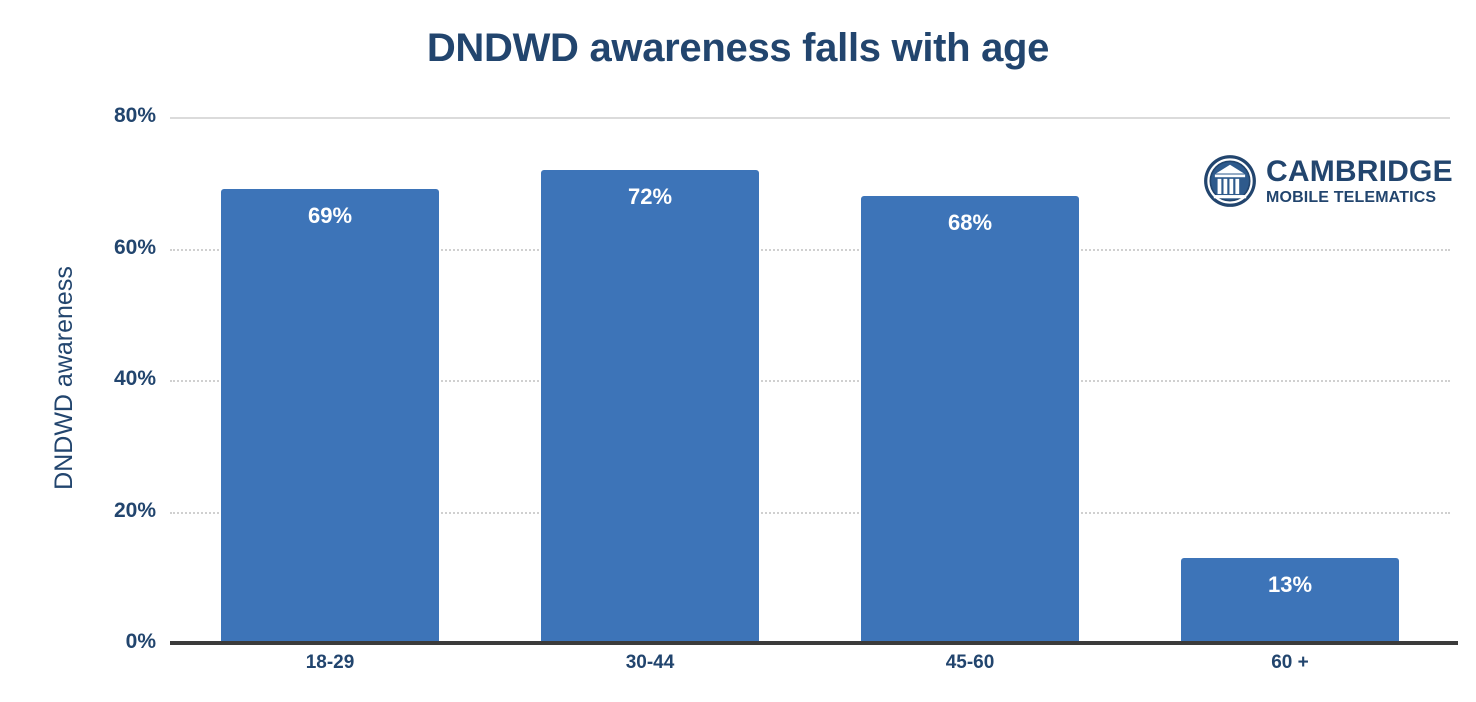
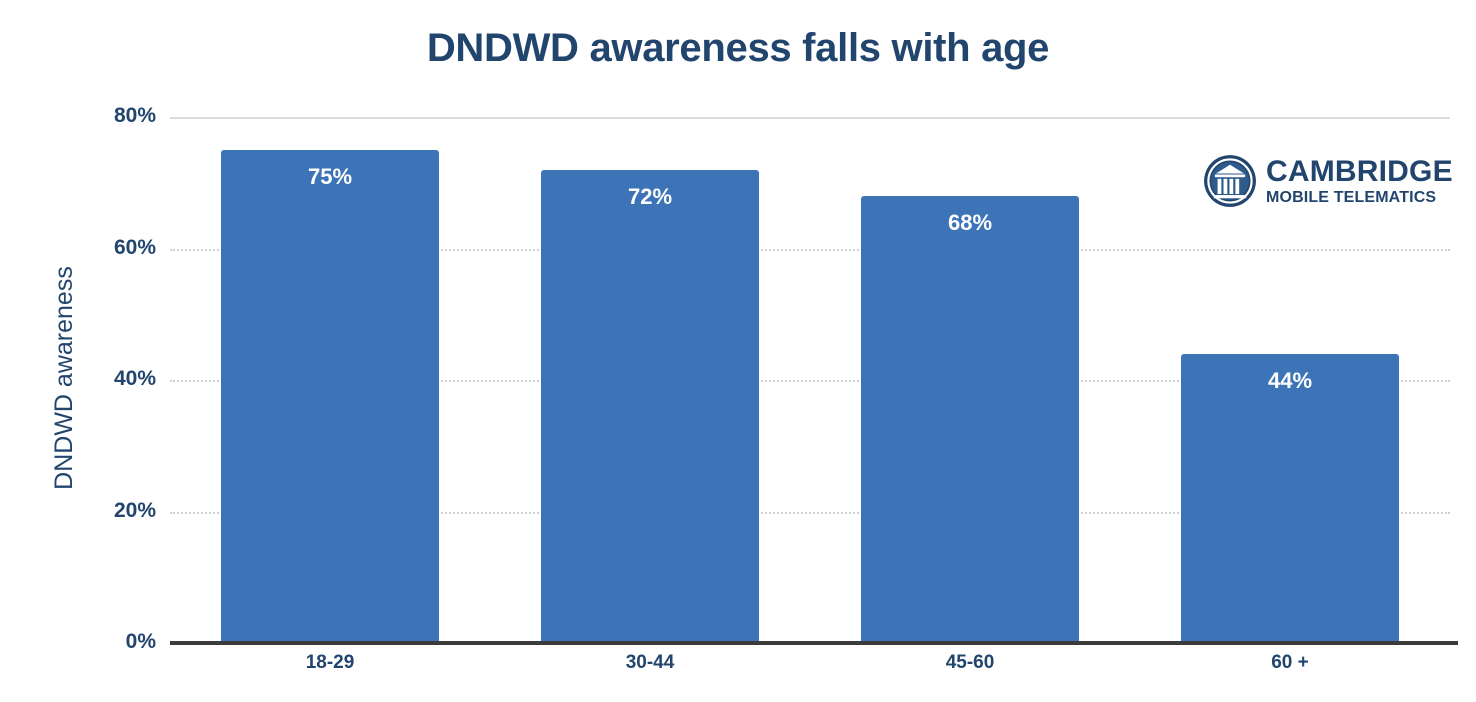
18-29: 69% -> 75%
60 +: 13% -> 44%
